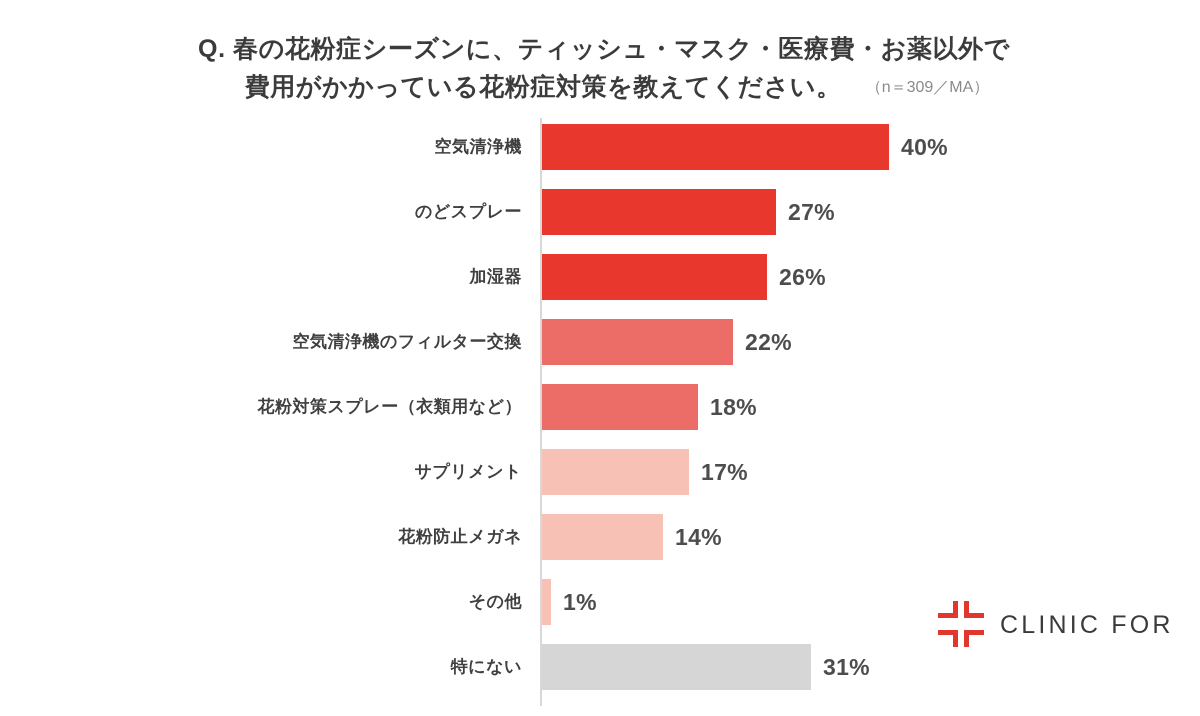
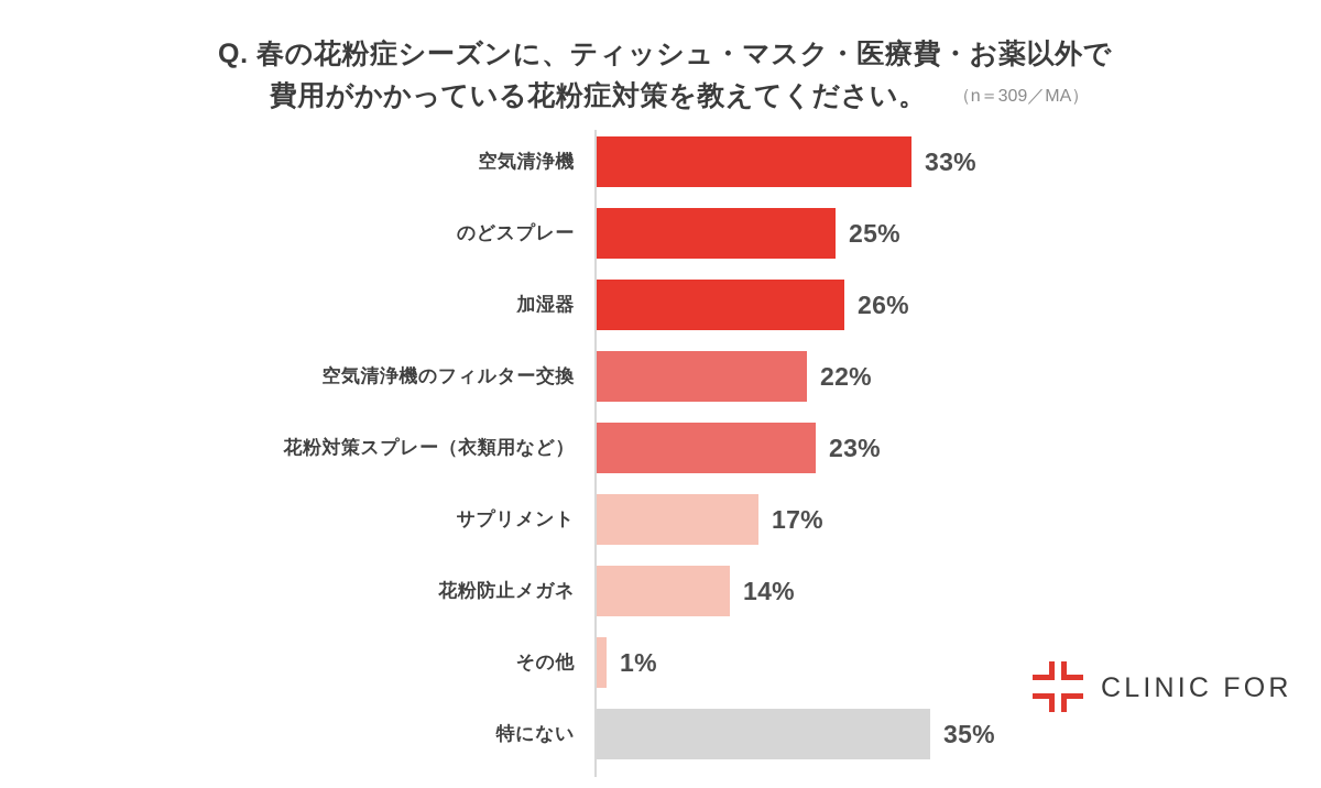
空気清浄機: 40% -> 33%
のどスプレー: 27% -> 25%
花粉対策スプレー（衣類用など）: 18% -> 23%
特にない: 31% -> 35%
